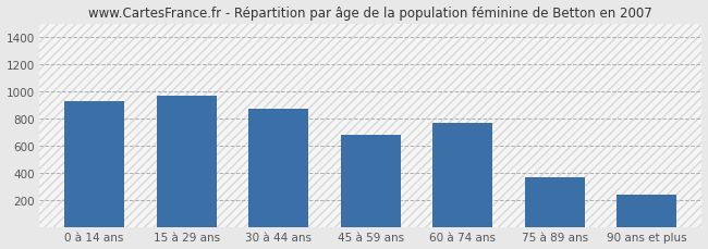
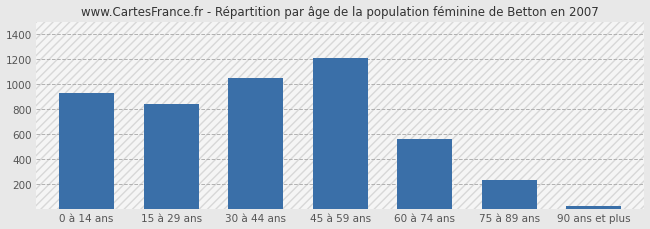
15 à 29 ans: 970 -> 840
30 à 44 ans: 870 -> 1040
45 à 59 ans: 680 -> 1200
60 à 74 ans: 770 -> 560
75 à 89 ans: 370 -> 230
90 ans et plus: 240 -> 30
